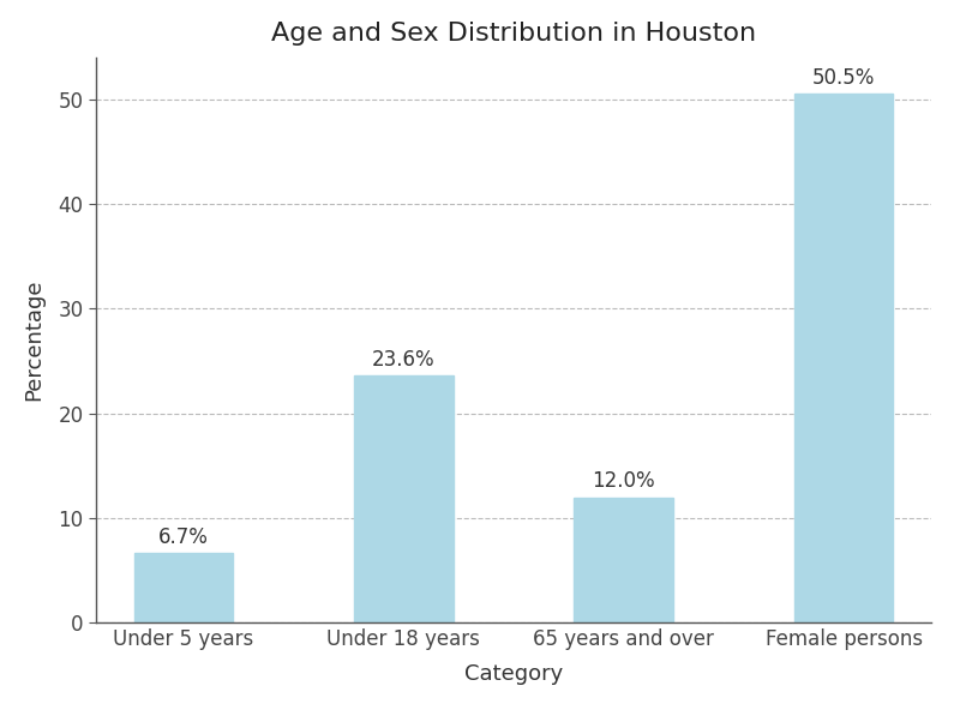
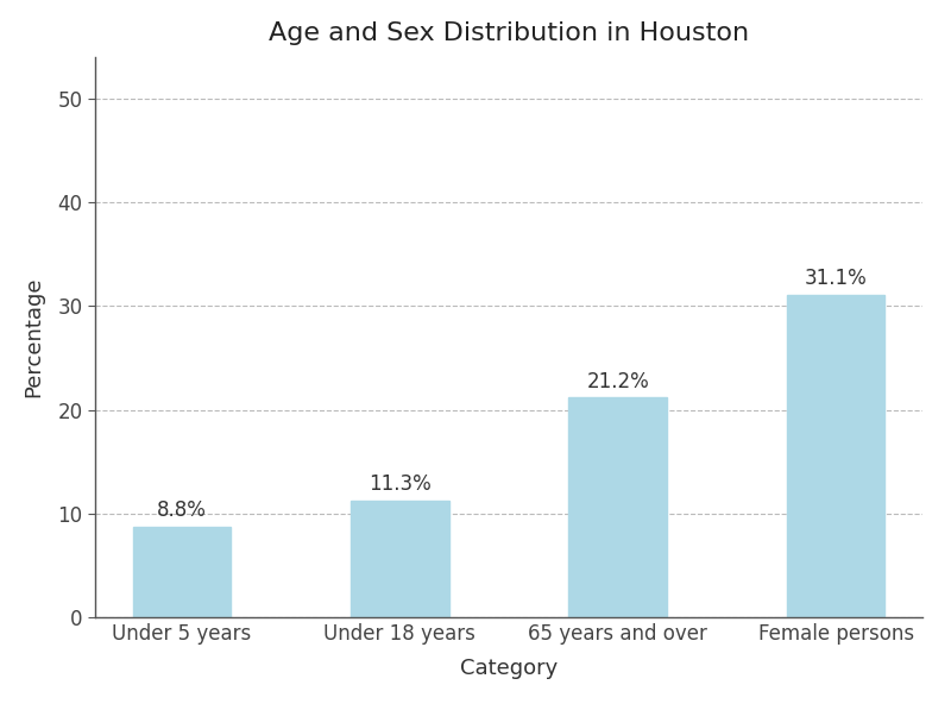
Under 5 years: 6.7% -> 8.8%
Under 18 years: 23.6% -> 11.3%
65 years and over: 12.0% -> 21.2%
Female persons: 50.5% -> 31.1%
